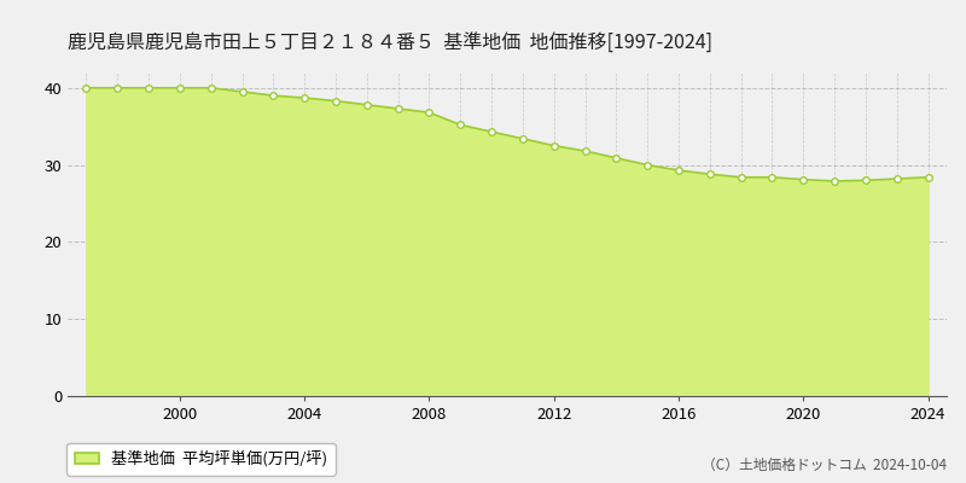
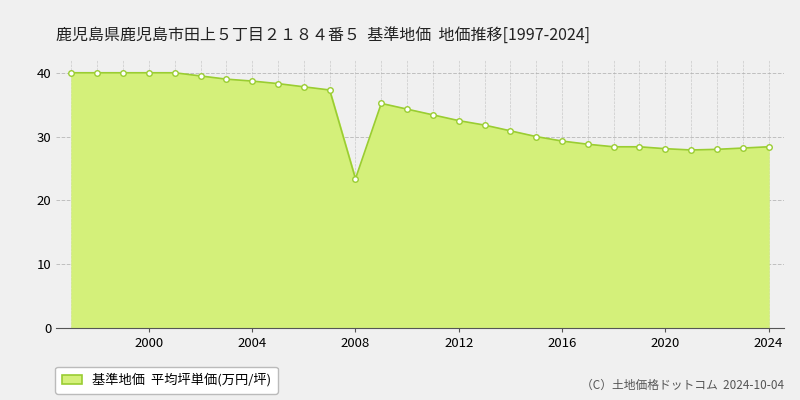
2008: 36.8 -> 23.4
